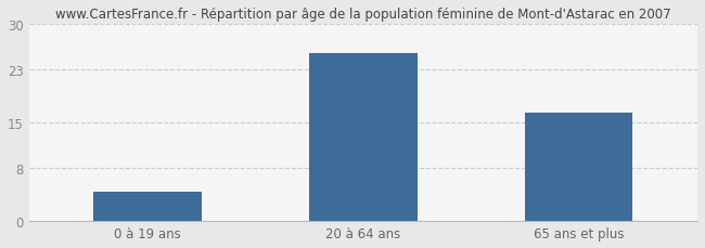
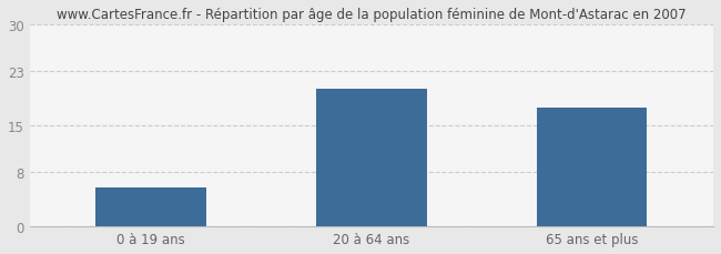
0 à 19 ans: 4.5 -> 5.8
20 à 64 ans: 25.5 -> 20.4
65 ans et plus: 16.5 -> 17.6
